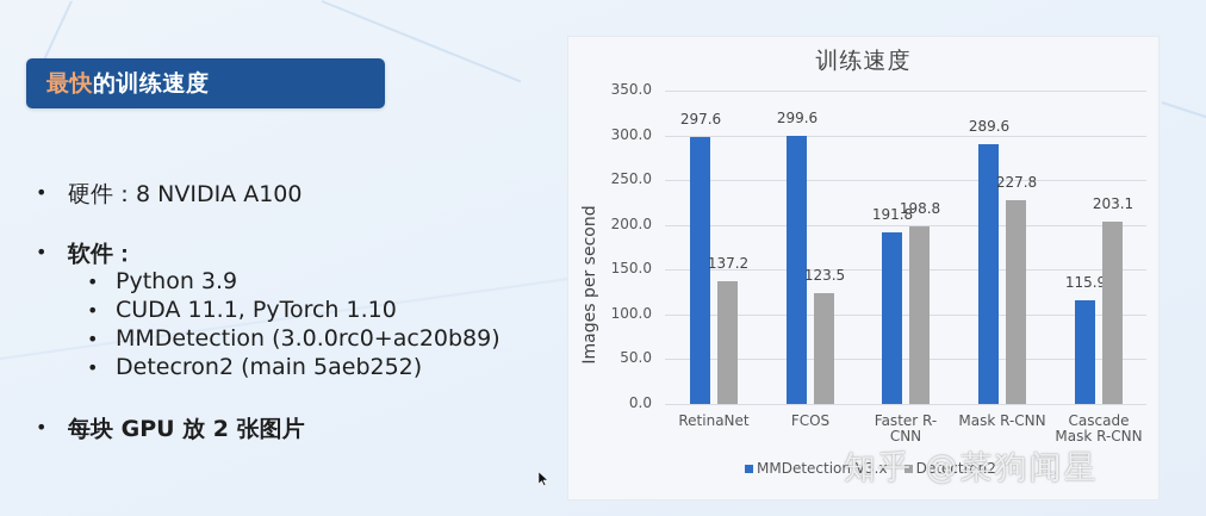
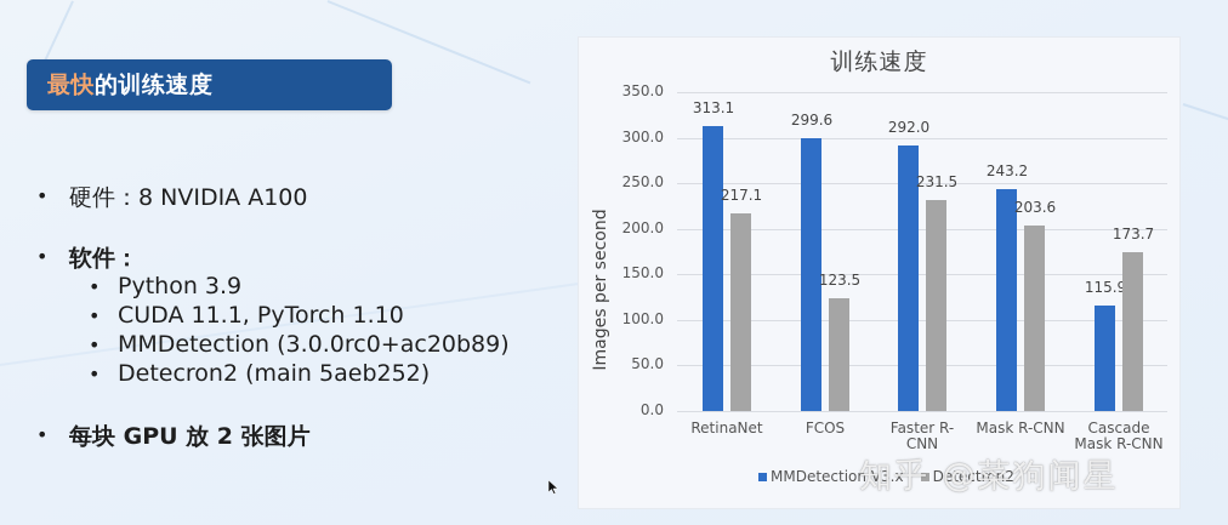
MMDetection V3.x/RetinaNet: 297.6 -> 313.1
Detectron2/RetinaNet: 137.2 -> 217.1
MMDetection V3.x/Faster R-CNN: 191.8 -> 292.0
Detectron2/Faster R-CNN: 198.8 -> 231.5
MMDetection V3.x/Mask R-CNN: 289.6 -> 243.2
Detectron2/Mask R-CNN: 227.8 -> 203.6
Detectron2/Cascade Mask R-CNN: 203.1 -> 173.7
